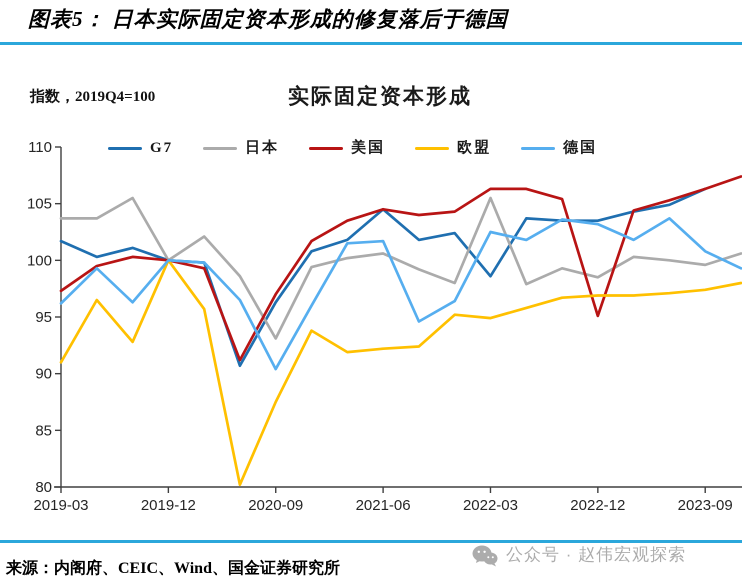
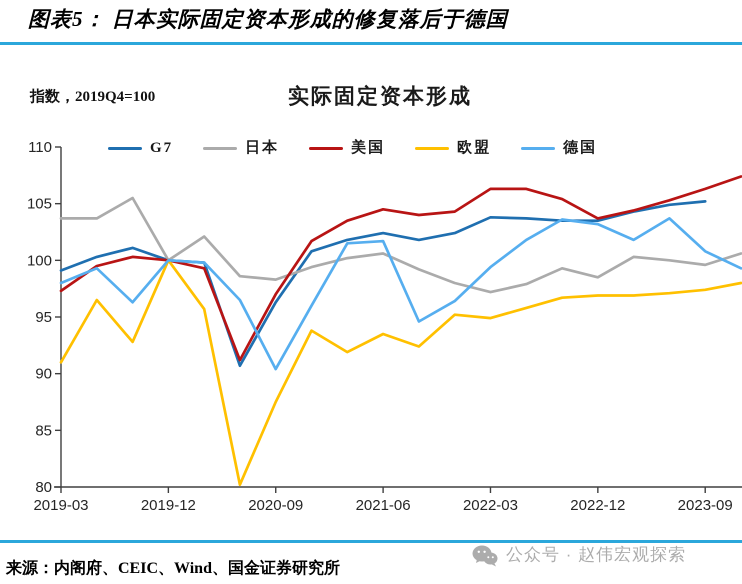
G7/2019-03: 101.7 -> 99.1
德国/2019-03: 96.2 -> 98.0
日本/2020-09: 93.1 -> 98.3
G7/2021-06: 104.5 -> 102.4
欧盟/2021-06: 92.2 -> 93.5
G7/2022-03: 98.6 -> 103.8
日本/2022-03: 105.5 -> 97.2
德国/2022-03: 102.5 -> 99.4
美国/2022-12: 95.1 -> 103.7
G7/2023-09: 106.3 -> 105.2
